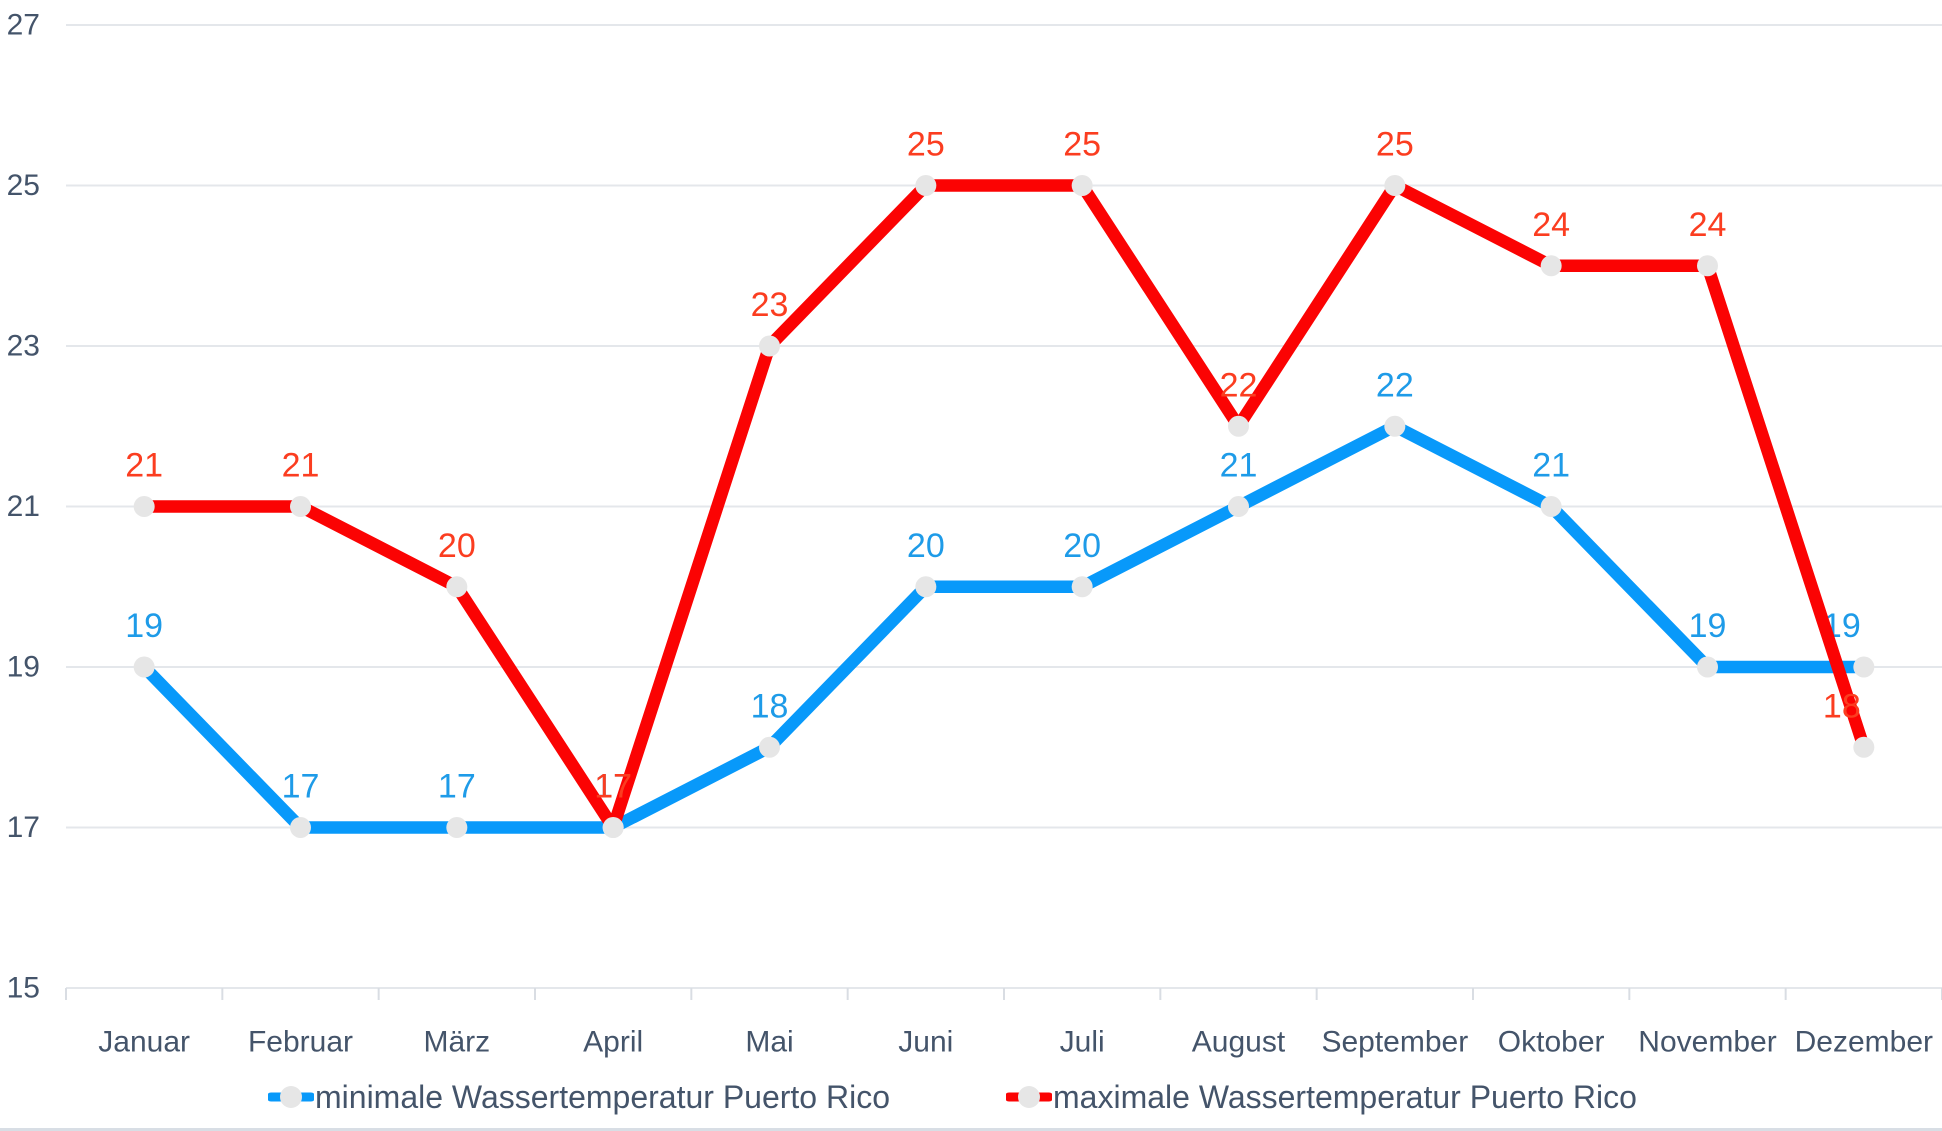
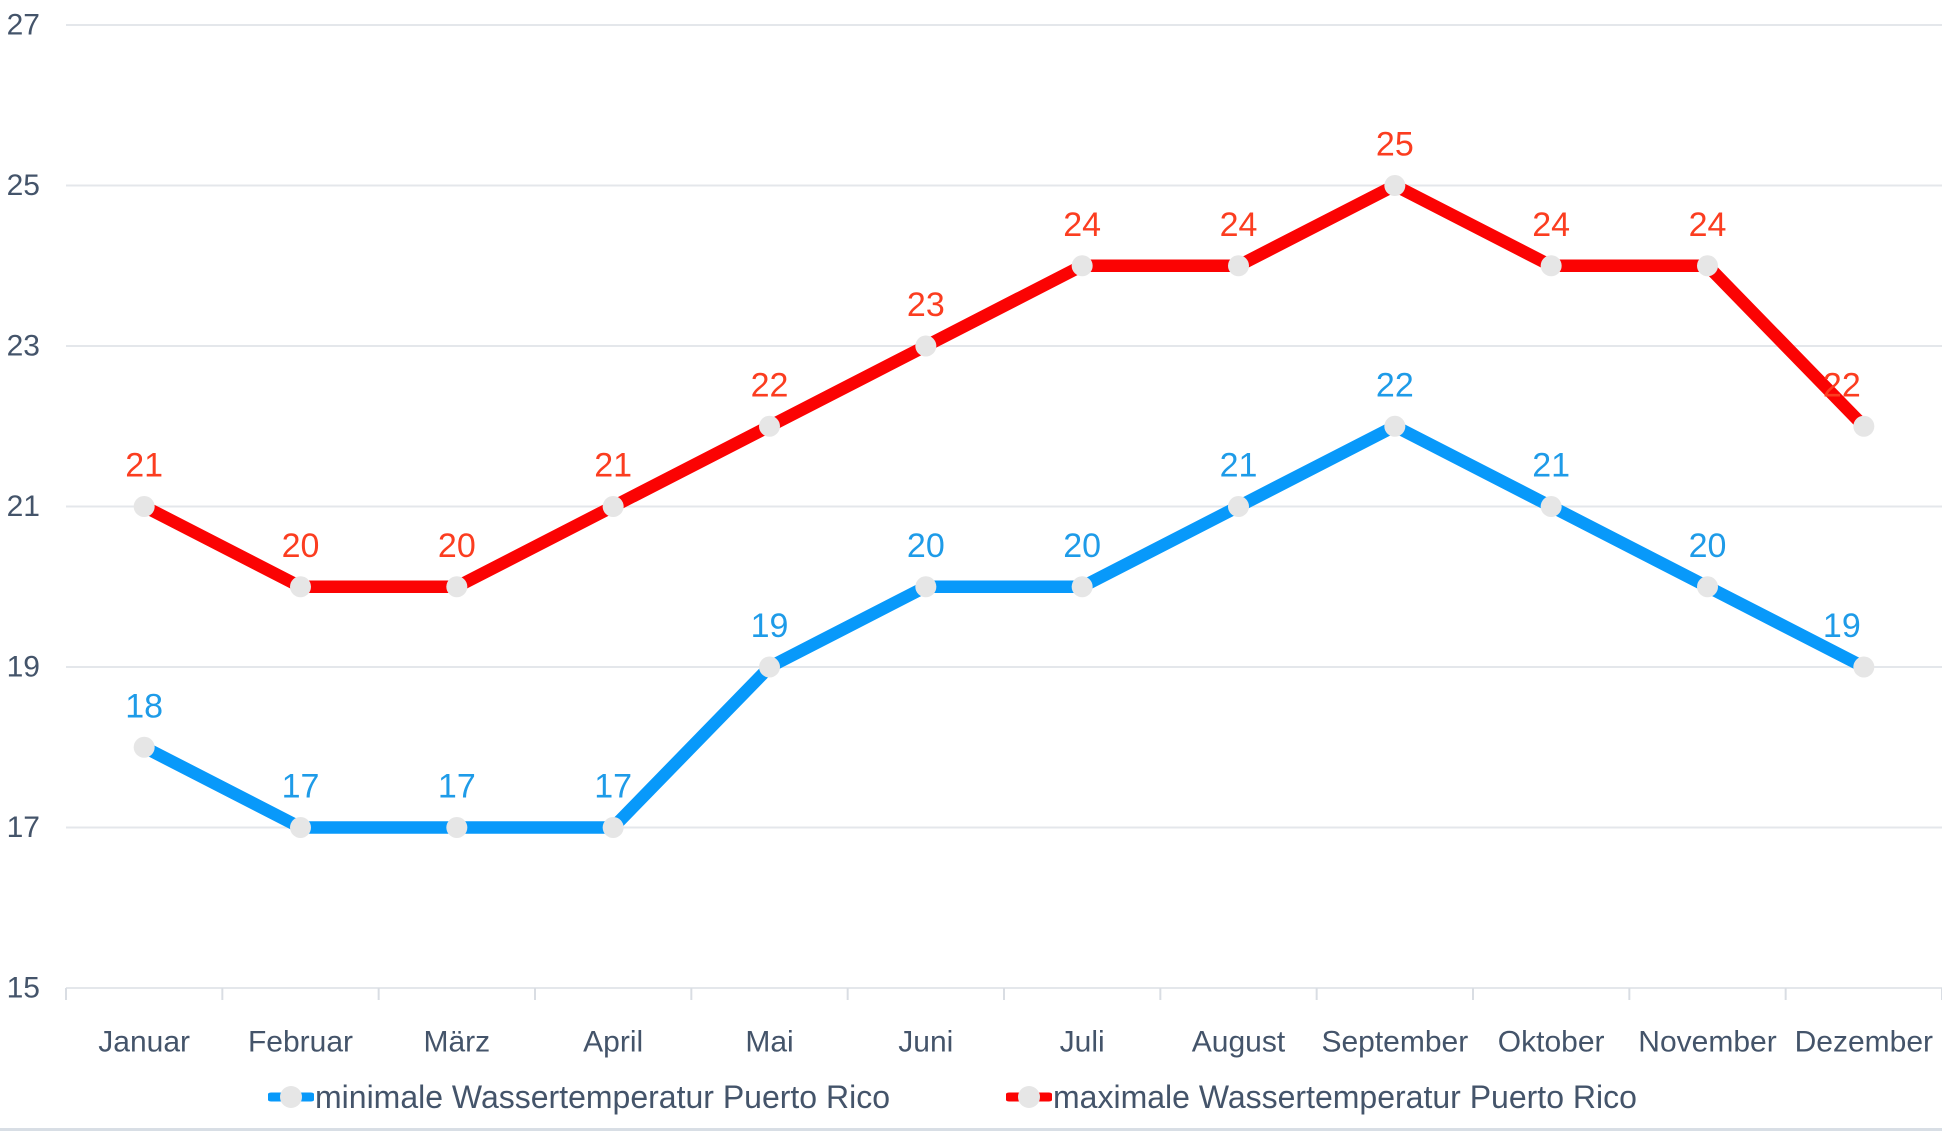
minimale Wassertemperatur Puerto Rico/Januar: 19 -> 18
maximale Wassertemperatur Puerto Rico/Februar: 21 -> 20
maximale Wassertemperatur Puerto Rico/April: 17 -> 21
minimale Wassertemperatur Puerto Rico/Mai: 18 -> 19
maximale Wassertemperatur Puerto Rico/Mai: 23 -> 22
maximale Wassertemperatur Puerto Rico/Juni: 25 -> 23
maximale Wassertemperatur Puerto Rico/Juli: 25 -> 24
maximale Wassertemperatur Puerto Rico/August: 22 -> 24
minimale Wassertemperatur Puerto Rico/November: 19 -> 20
maximale Wassertemperatur Puerto Rico/Dezember: 18 -> 22
